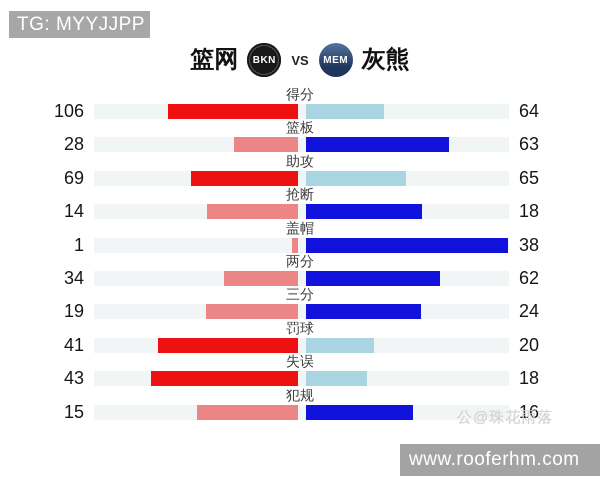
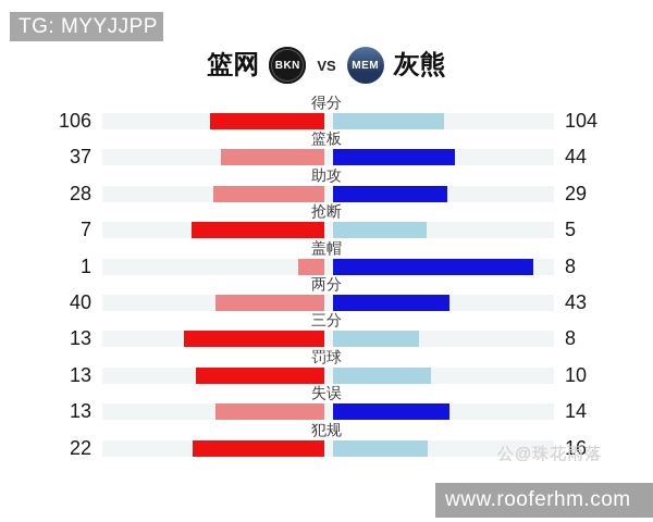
灰熊/得分: 64 -> 104
篮网/篮板: 28 -> 37
灰熊/篮板: 63 -> 44
篮网/助攻: 69 -> 28
灰熊/助攻: 65 -> 29
篮网/抢断: 14 -> 7
灰熊/抢断: 18 -> 5
灰熊/盖帽: 38 -> 8
篮网/两分: 34 -> 40
灰熊/两分: 62 -> 43
篮网/三分: 19 -> 13
灰熊/三分: 24 -> 8
篮网/罚球: 41 -> 13
灰熊/罚球: 20 -> 10
篮网/失误: 43 -> 13
灰熊/失误: 18 -> 14
篮网/犯规: 15 -> 22
